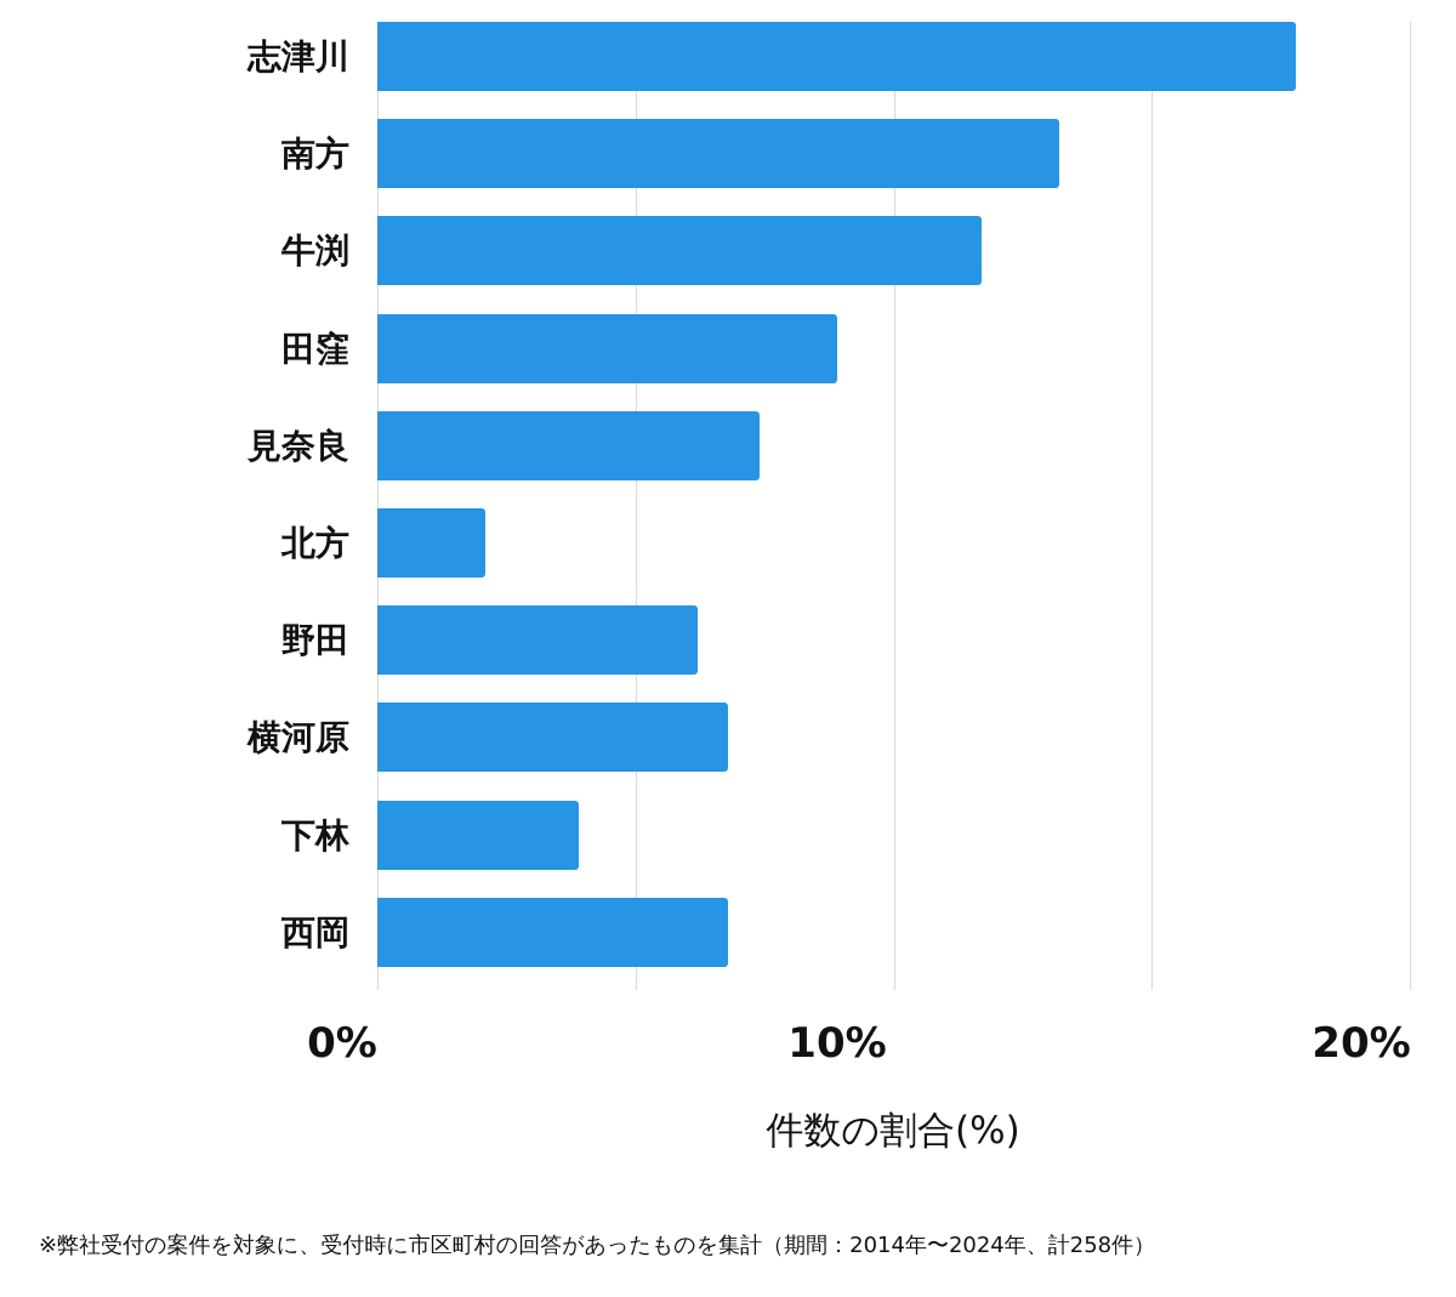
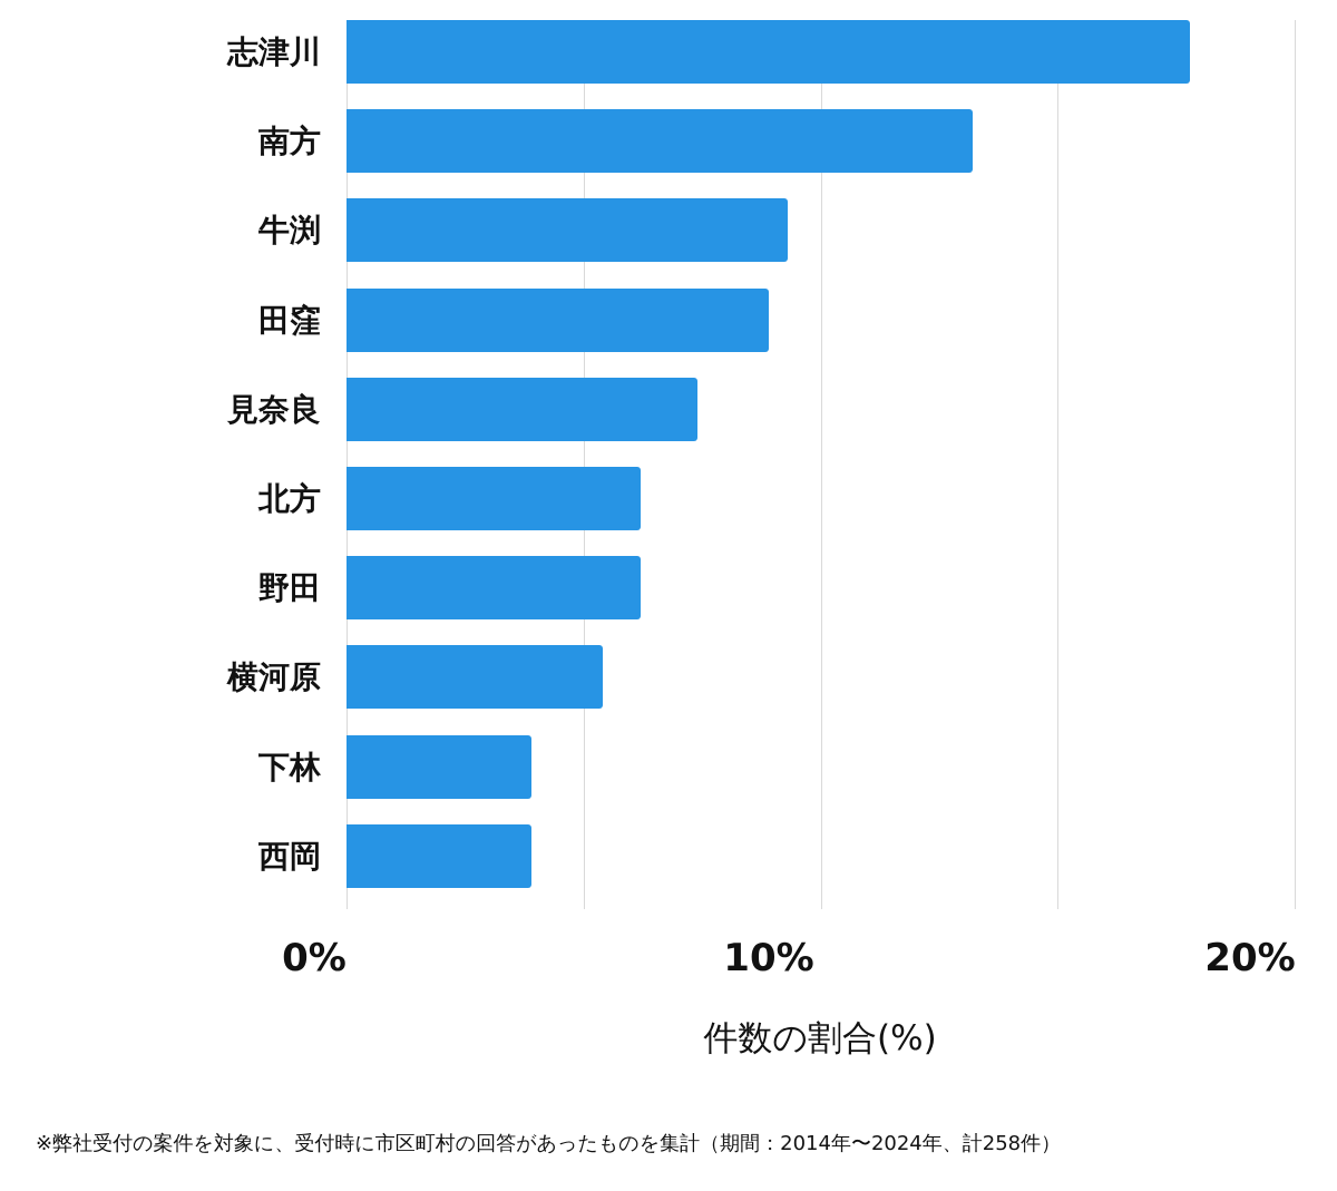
牛渕: 11.7% -> 9.3%
北方: 2.1% -> 6.2%
横河原: 6.8% -> 5.4%
西岡: 6.8% -> 3.9%
